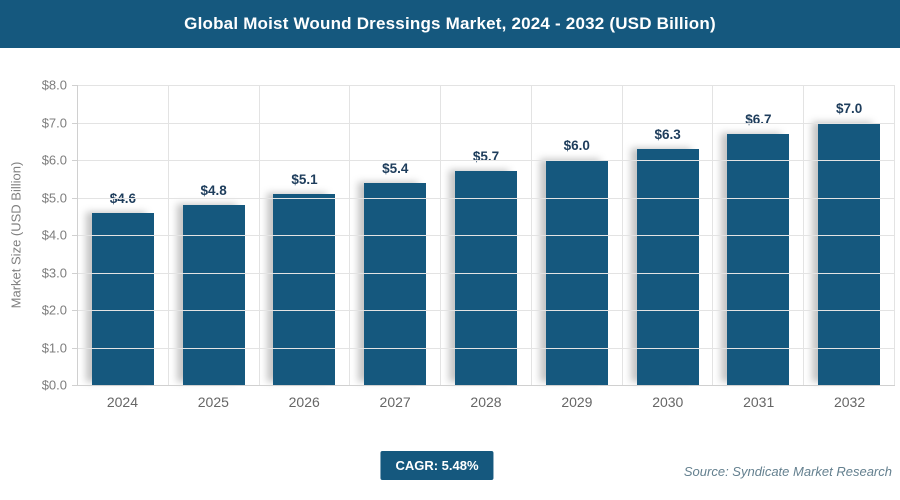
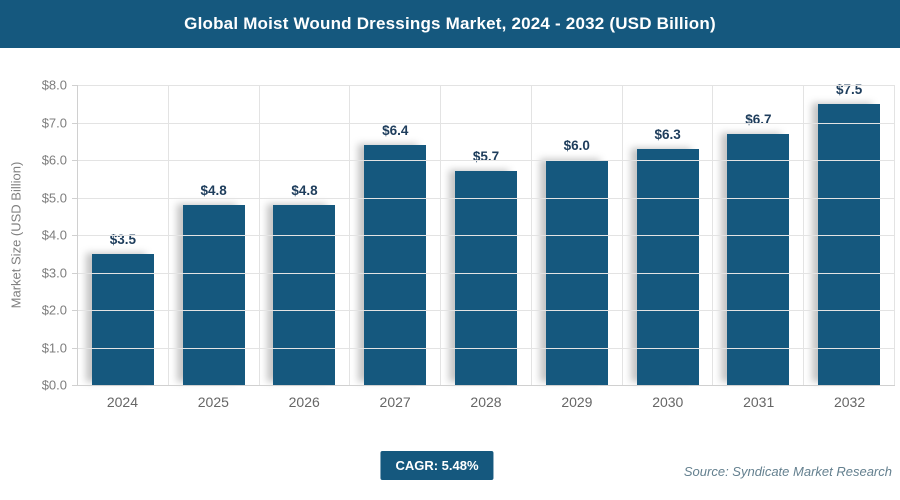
2024: $4.6 -> $3.5
2026: $5.1 -> $4.8
2027: $5.4 -> $6.4
2032: $7.0 -> $7.5
